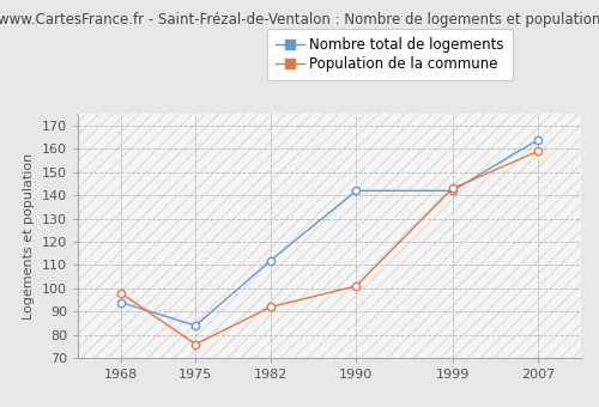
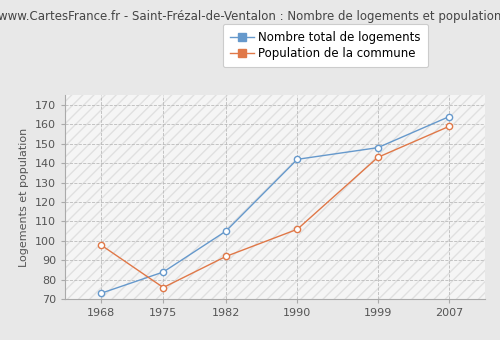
Nombre total de logements/1968: 94 -> 73
Nombre total de logements/1982: 112 -> 105
Population de la commune/1990: 101 -> 106
Nombre total de logements/1999: 142 -> 148
